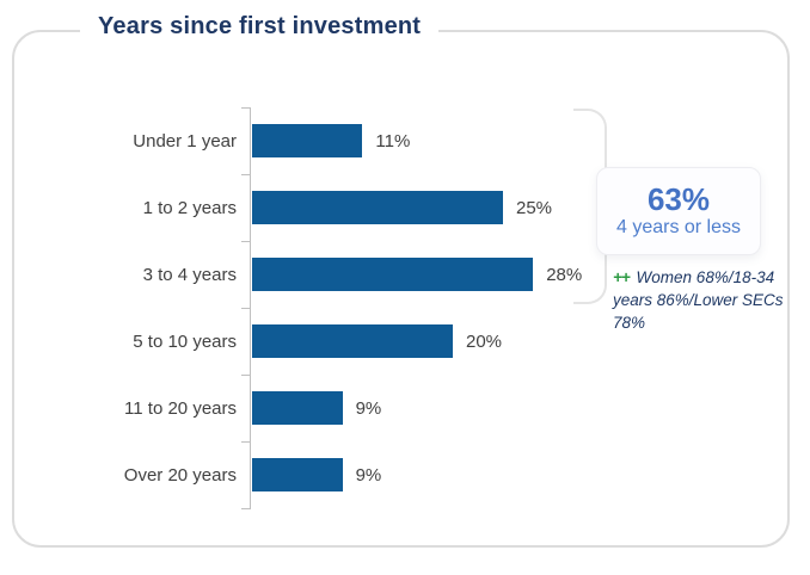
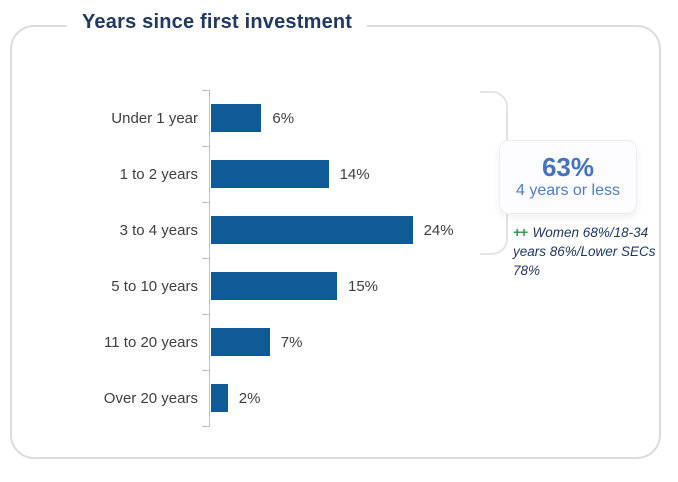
Under 1 year: 11% -> 6%
1 to 2 years: 25% -> 14%
3 to 4 years: 28% -> 24%
5 to 10 years: 20% -> 15%
11 to 20 years: 9% -> 7%
Over 20 years: 9% -> 2%
